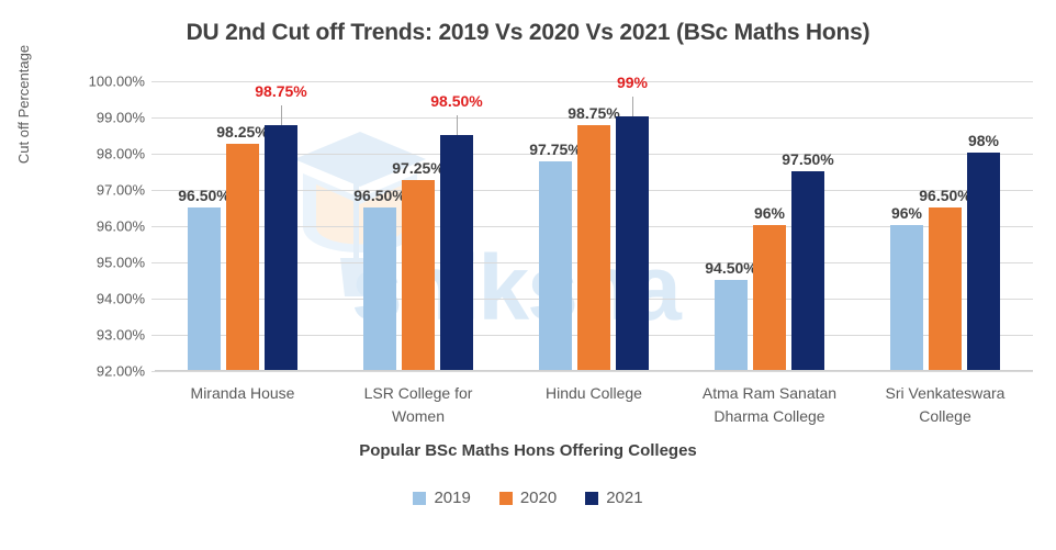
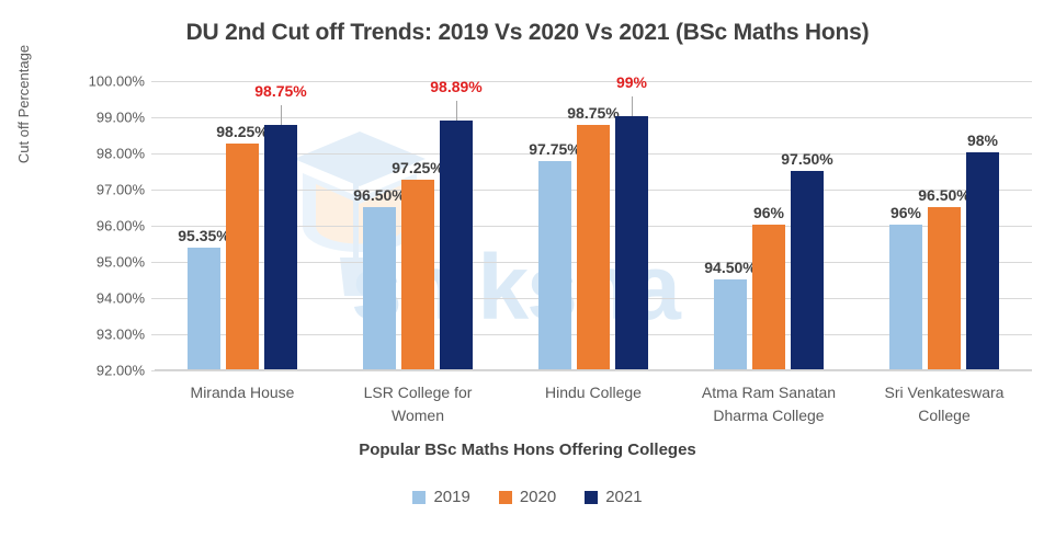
2019/Miranda House: 96.50% -> 95.35%
2021/LSR College for Women: 98.50% -> 98.89%
